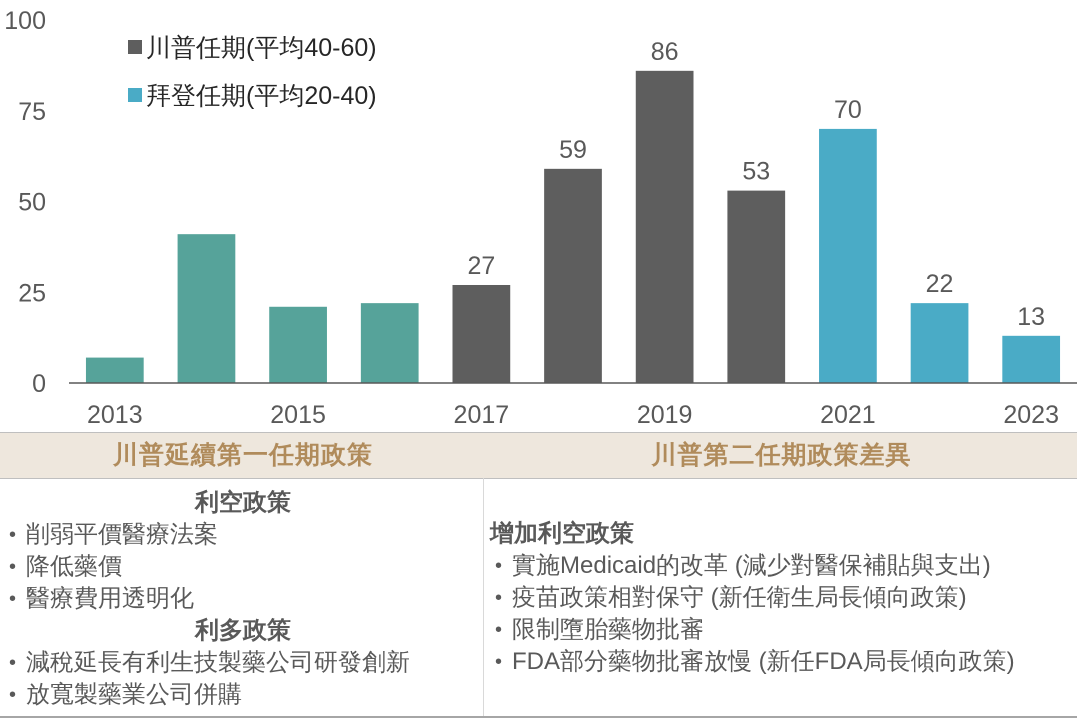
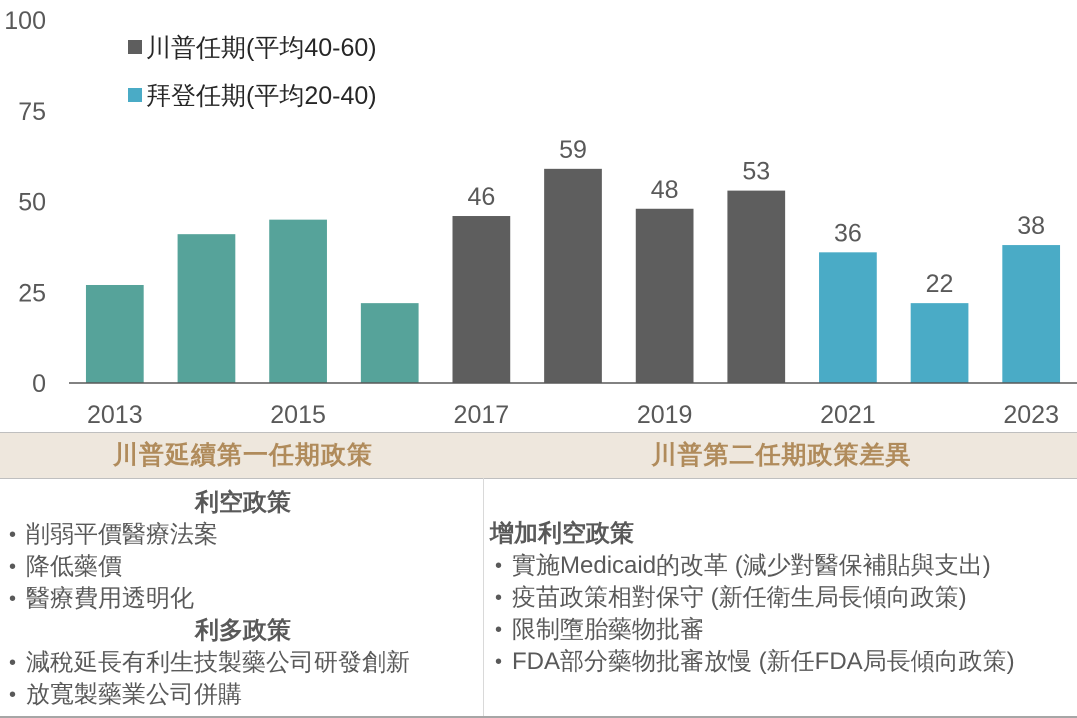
2013: 7 -> 27
2015: 21 -> 45
2017: 27 -> 46
2019: 86 -> 48
2021: 70 -> 36
2023: 13 -> 38
